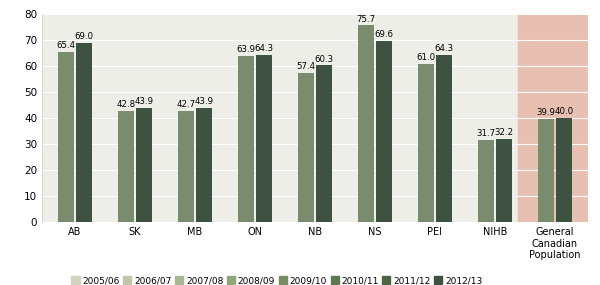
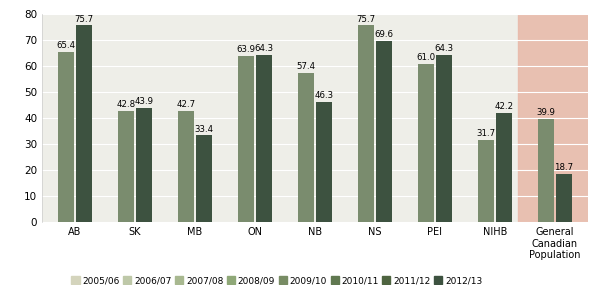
2012/13/AB: 69.0 -> 75.7
2012/13/MB: 43.9 -> 33.4
2012/13/NB: 60.3 -> 46.3
2012/13/NIHB: 32.2 -> 42.2
2012/13/General Canadian Population: 40.0 -> 18.7
